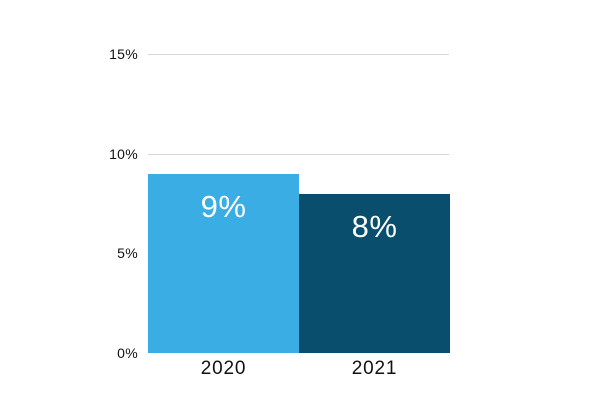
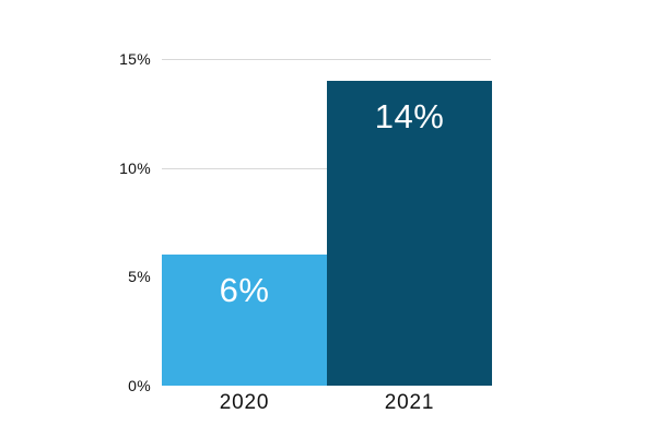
2020: 9% -> 6%
2021: 8% -> 14%
